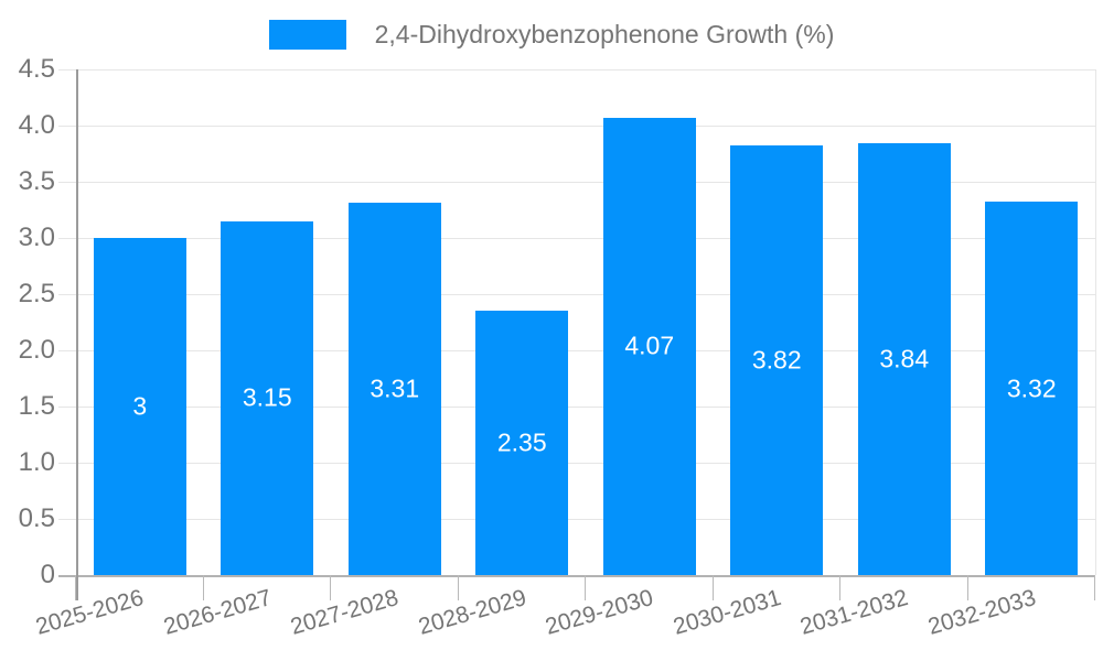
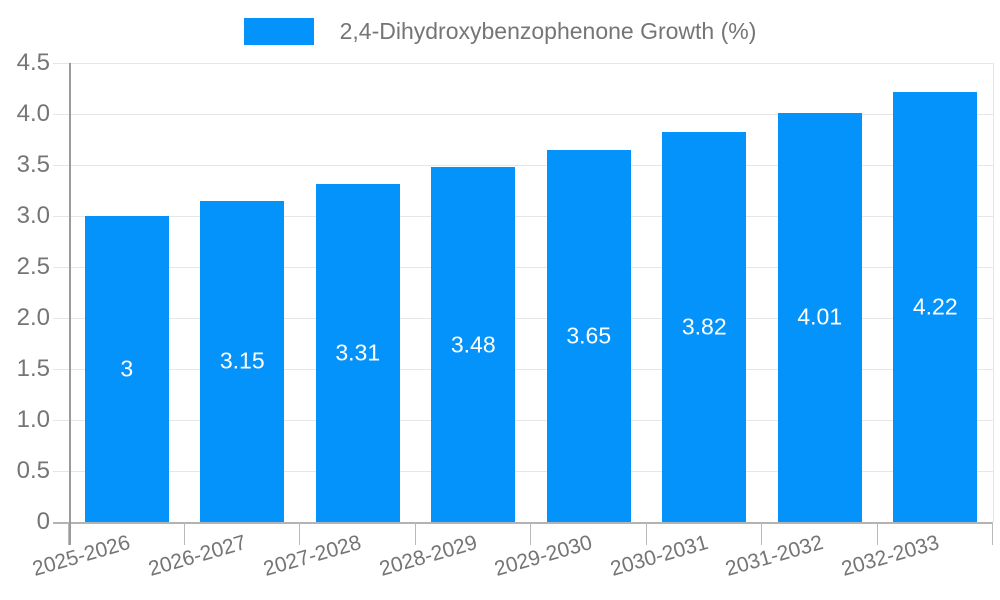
2028-2029: 2.35 -> 3.48
2029-2030: 4.07 -> 3.65
2031-2032: 3.84 -> 4.01
2032-2033: 3.32 -> 4.22
